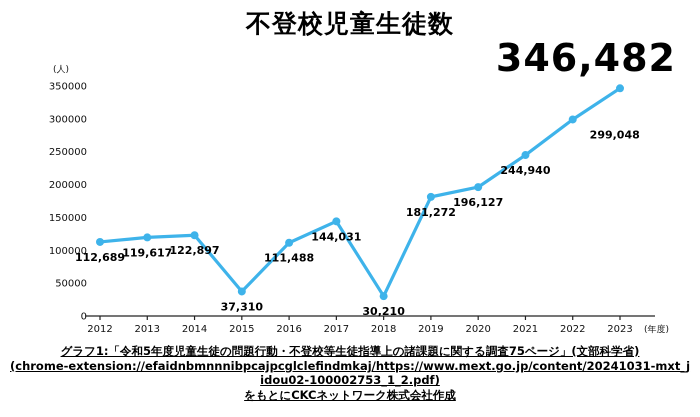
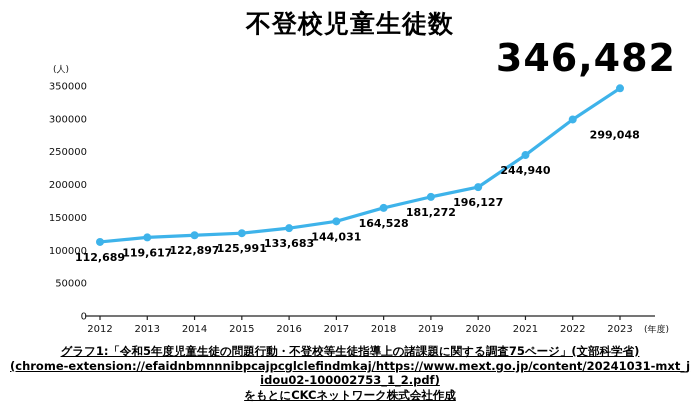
2015: 37,310 -> 125,991
2016: 111,488 -> 133,683
2018: 30,210 -> 164,528
